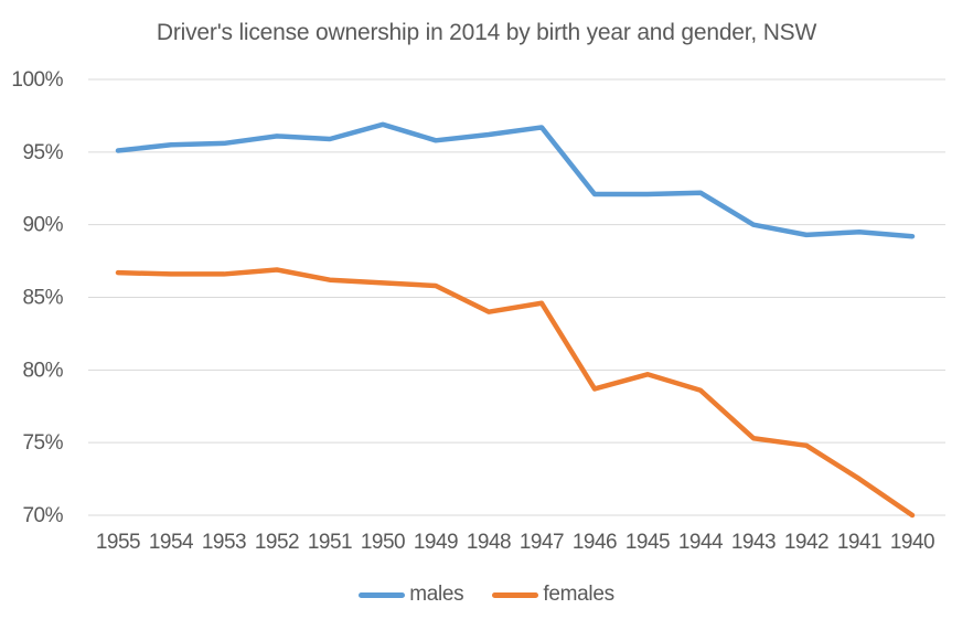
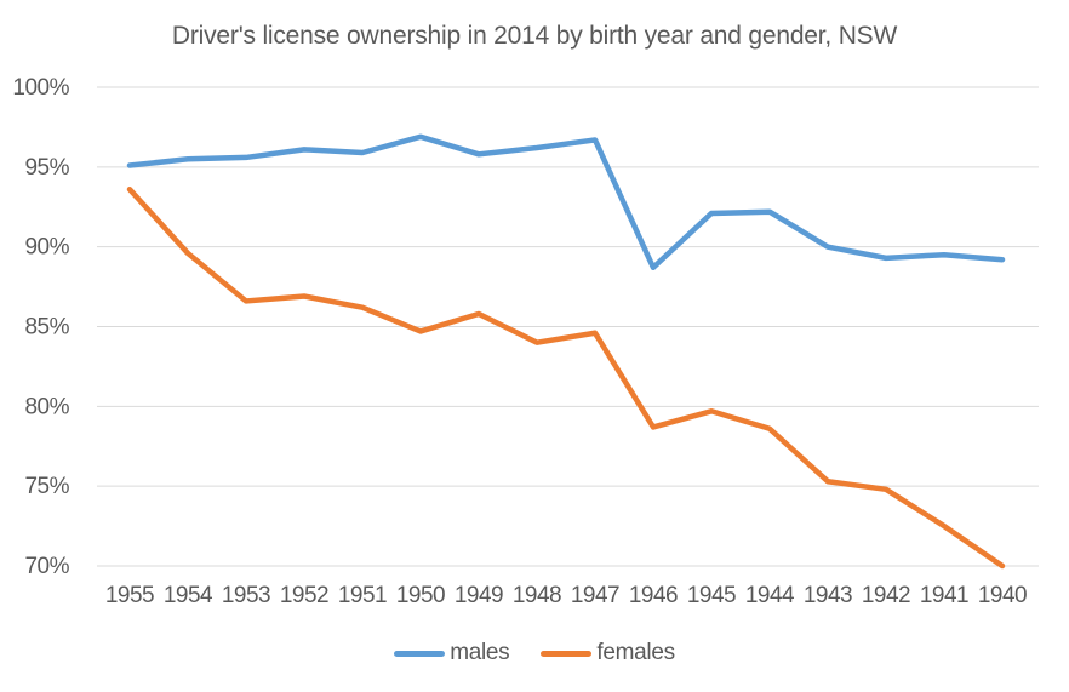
females/1955: 86.7% -> 93.6%
females/1954: 86.6% -> 89.6%
females/1950: 86.0% -> 84.7%
males/1946: 92.1% -> 88.7%
